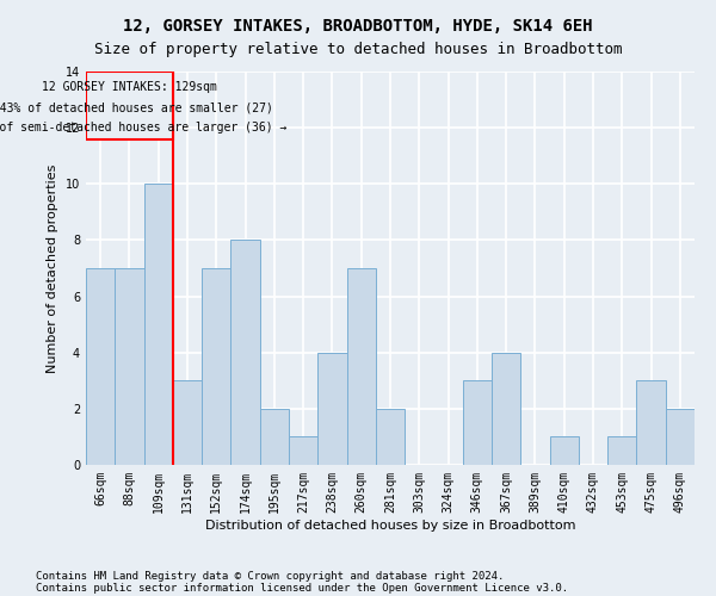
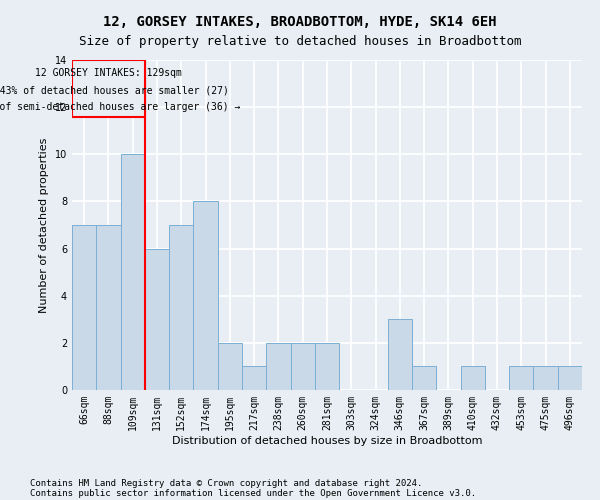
131sqm: 3 -> 6
238sqm: 4 -> 2
260sqm: 7 -> 2
367sqm: 4 -> 1
475sqm: 3 -> 1
496sqm: 2 -> 1
